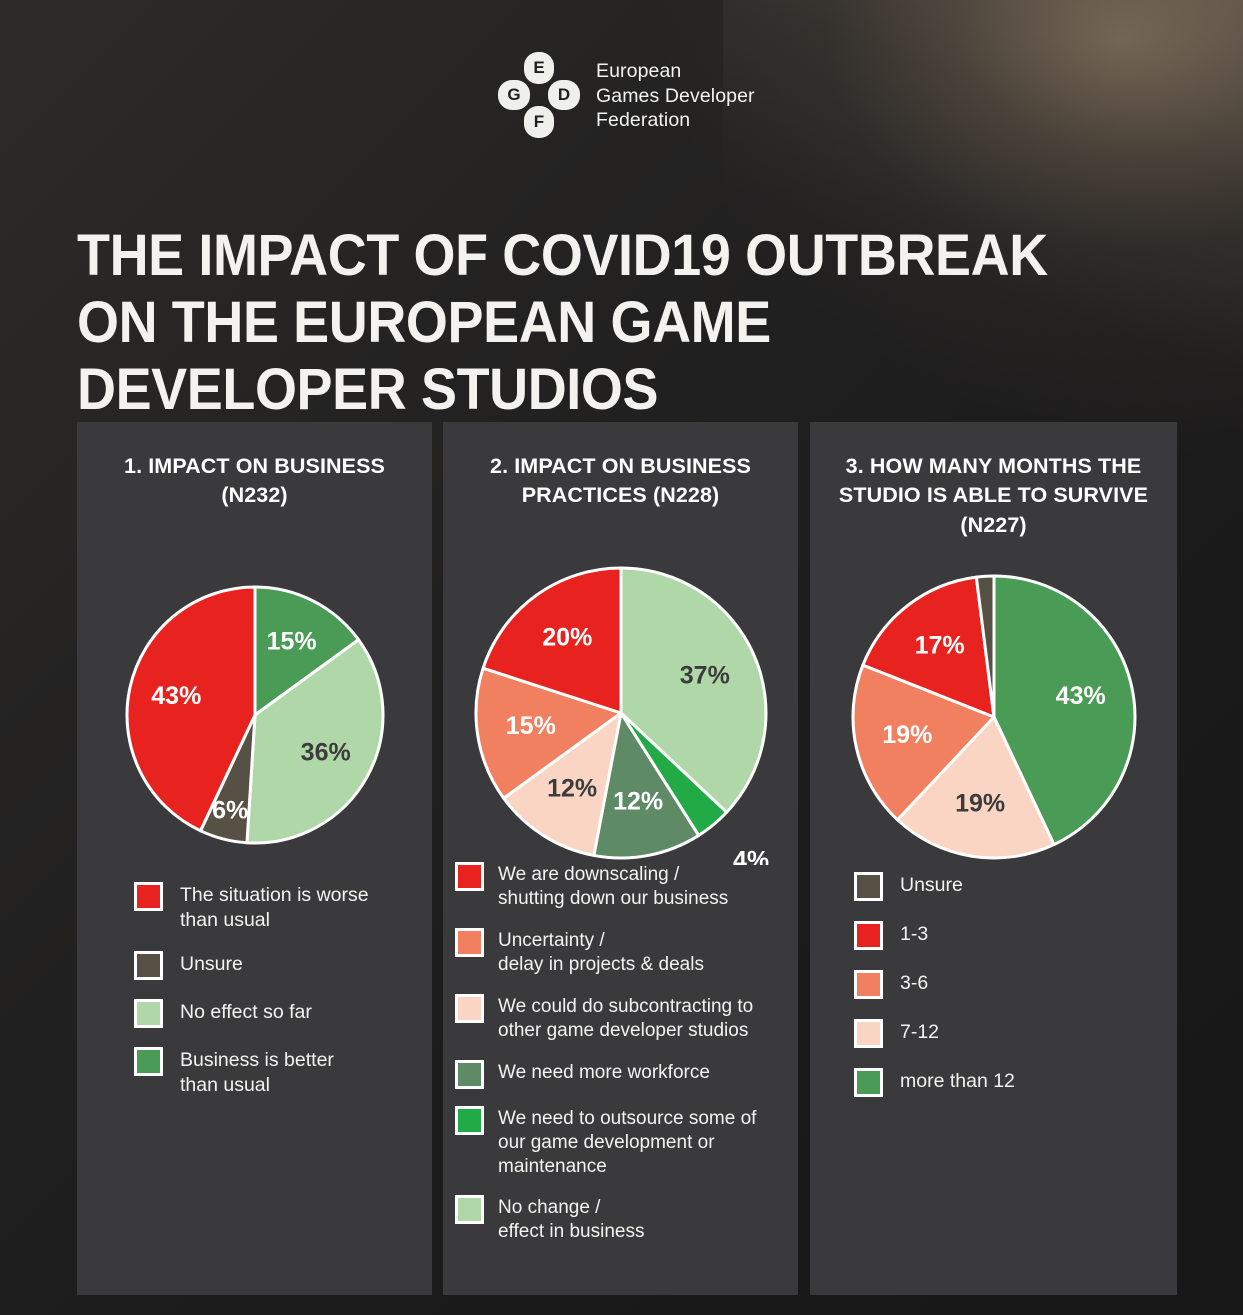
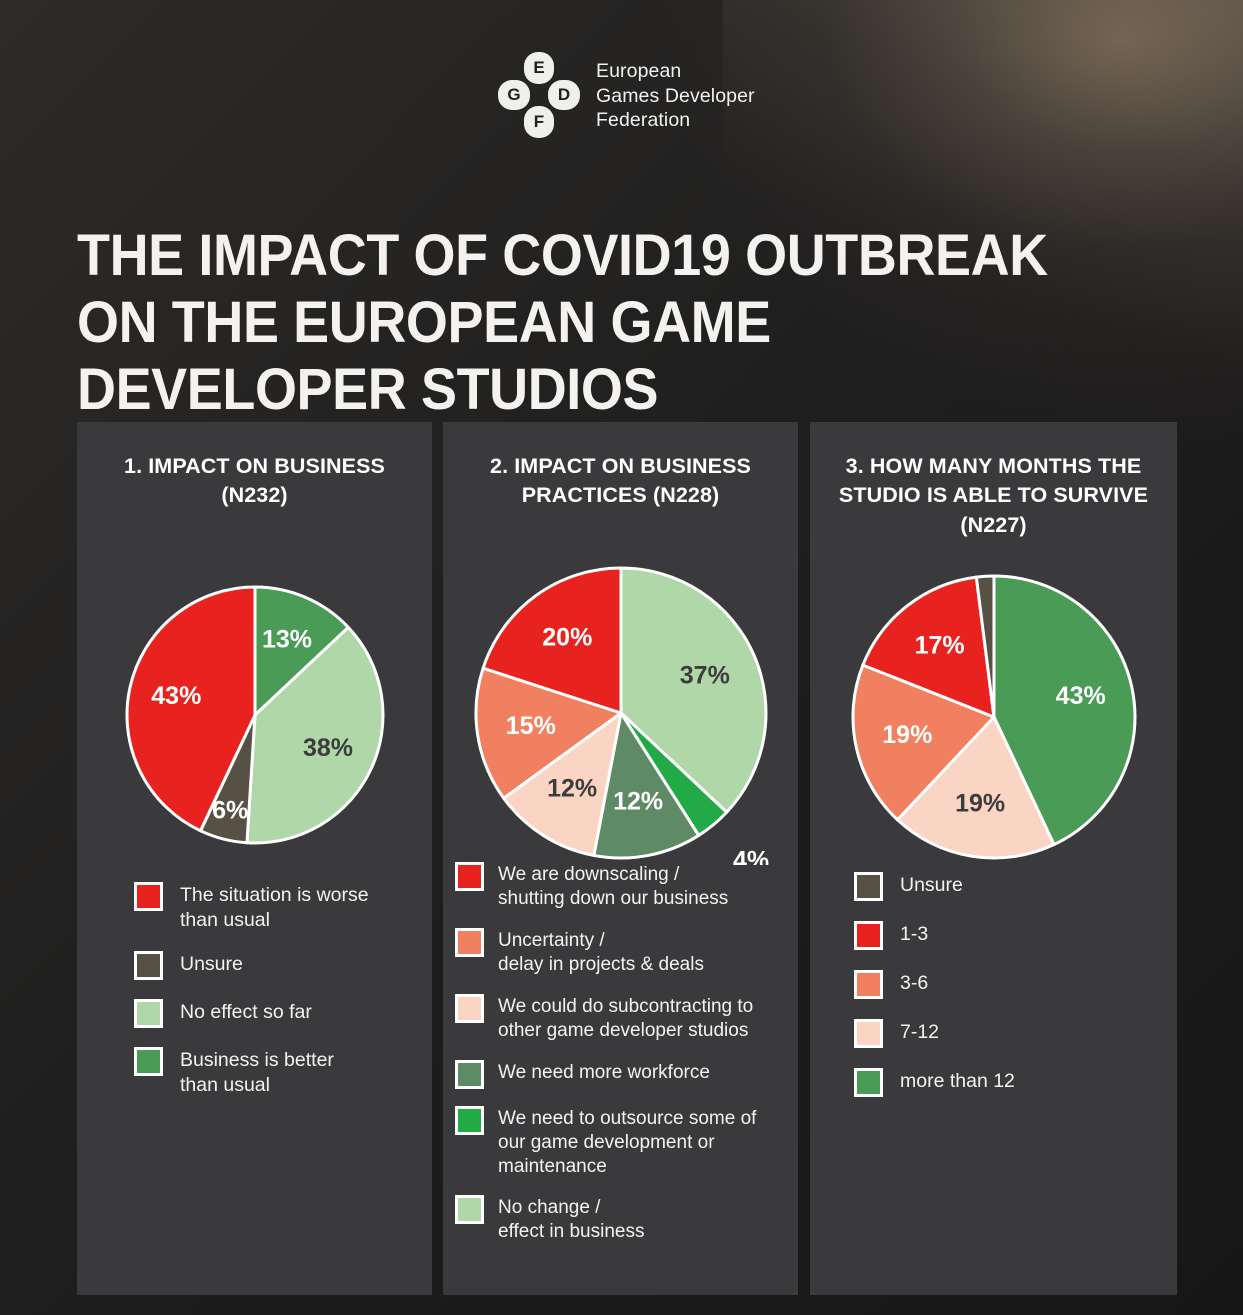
1. IMPACT ON BUSINESS (N232)/Business is better than usual: 15% -> 13%
1. IMPACT ON BUSINESS (N232)/No effect so far: 36% -> 38%
